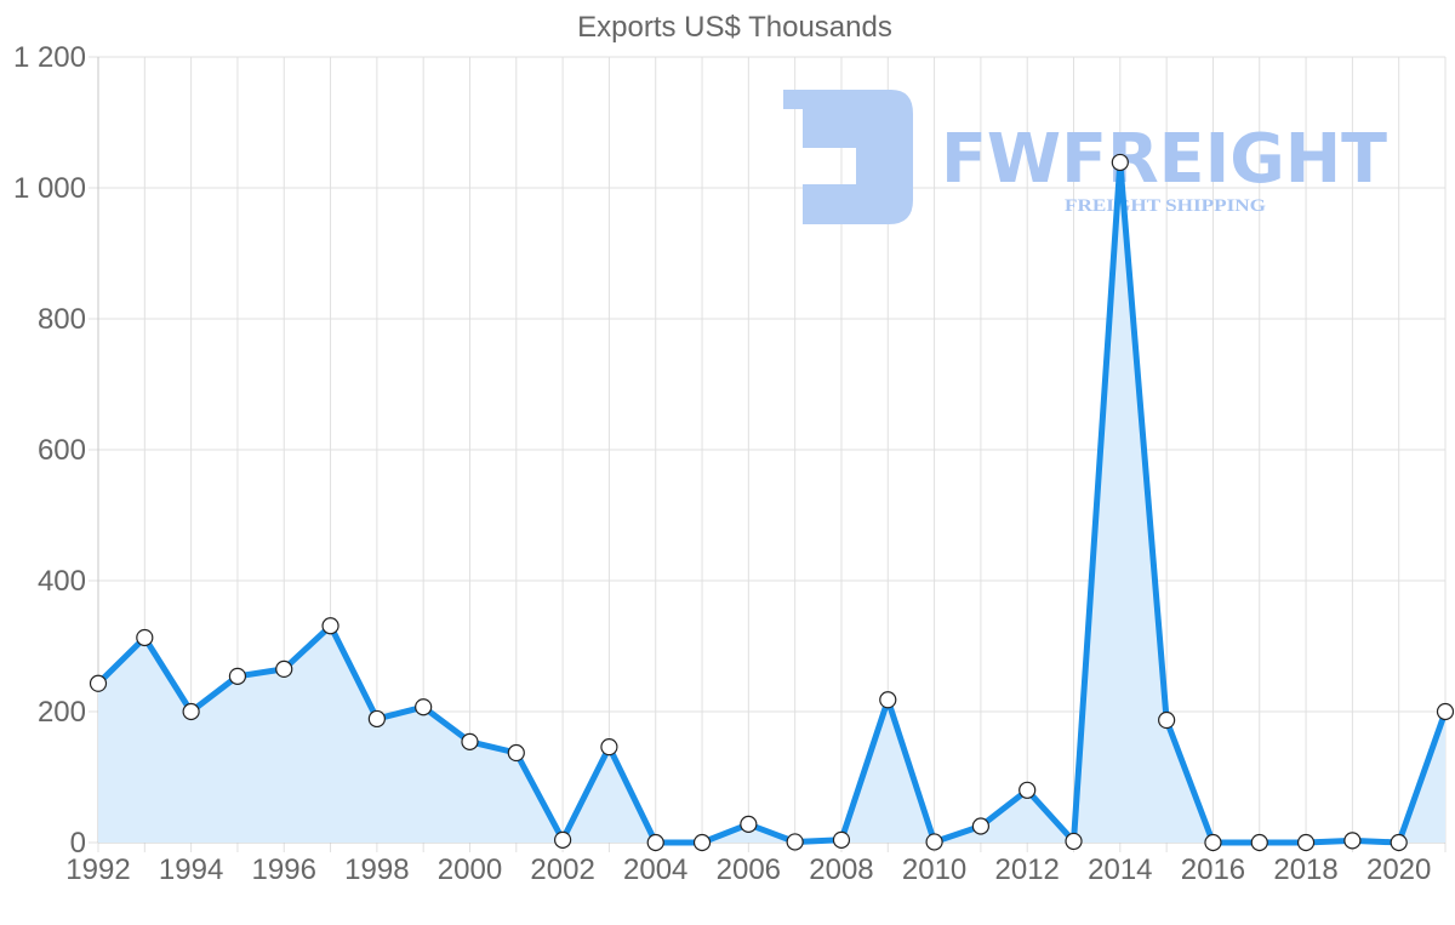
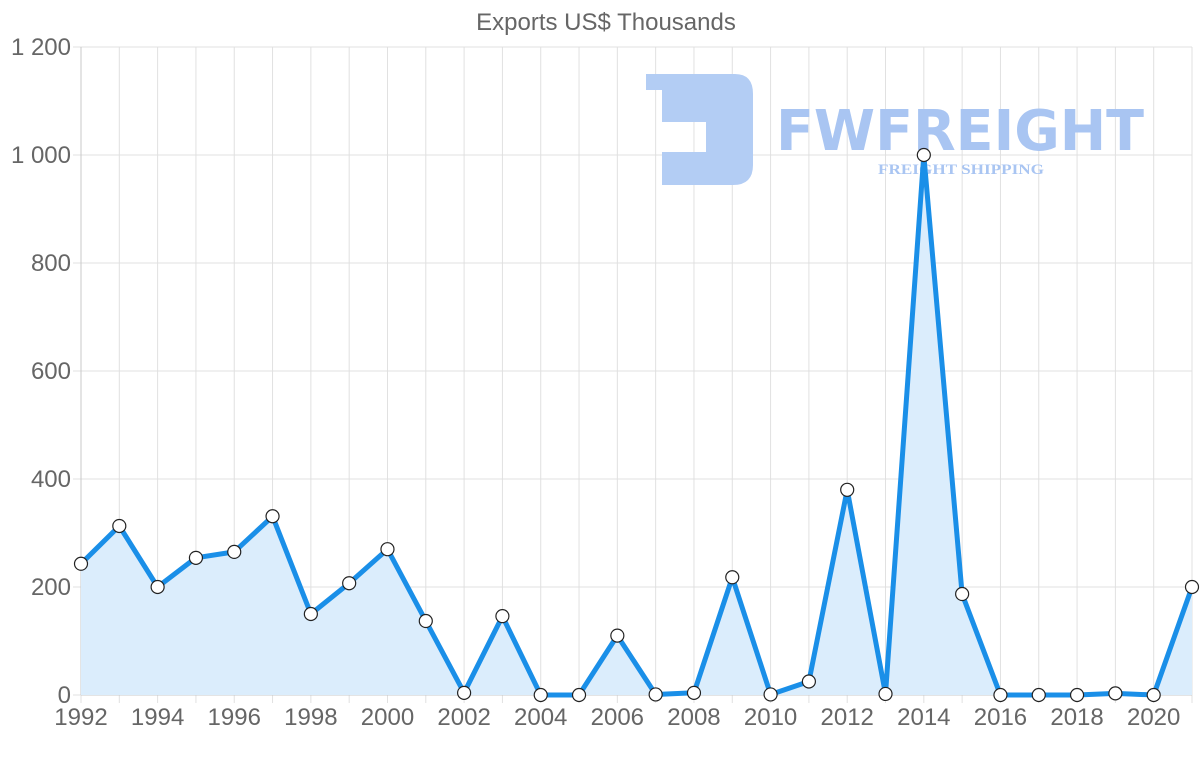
1998: 190 -> 150
2000: 150 -> 270
2006: 30 -> 110
2012: 80 -> 380
2014: 1040 -> 1000
